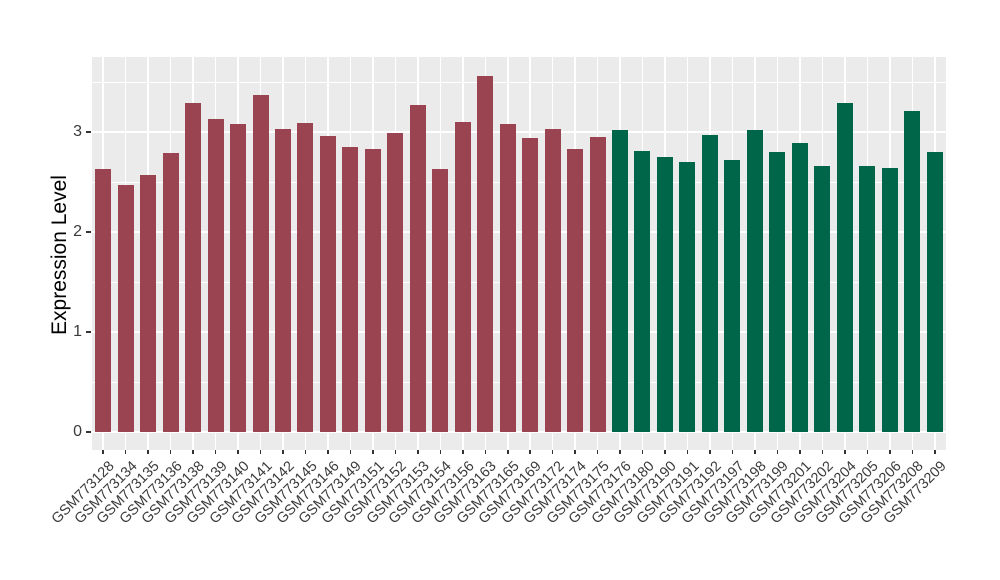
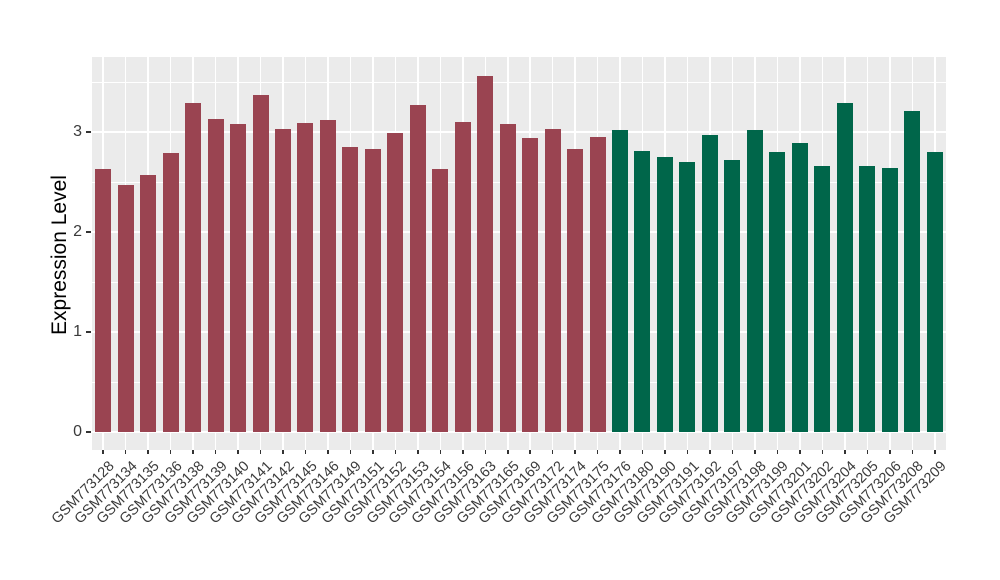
GSM773146: 2.96 -> 3.12
